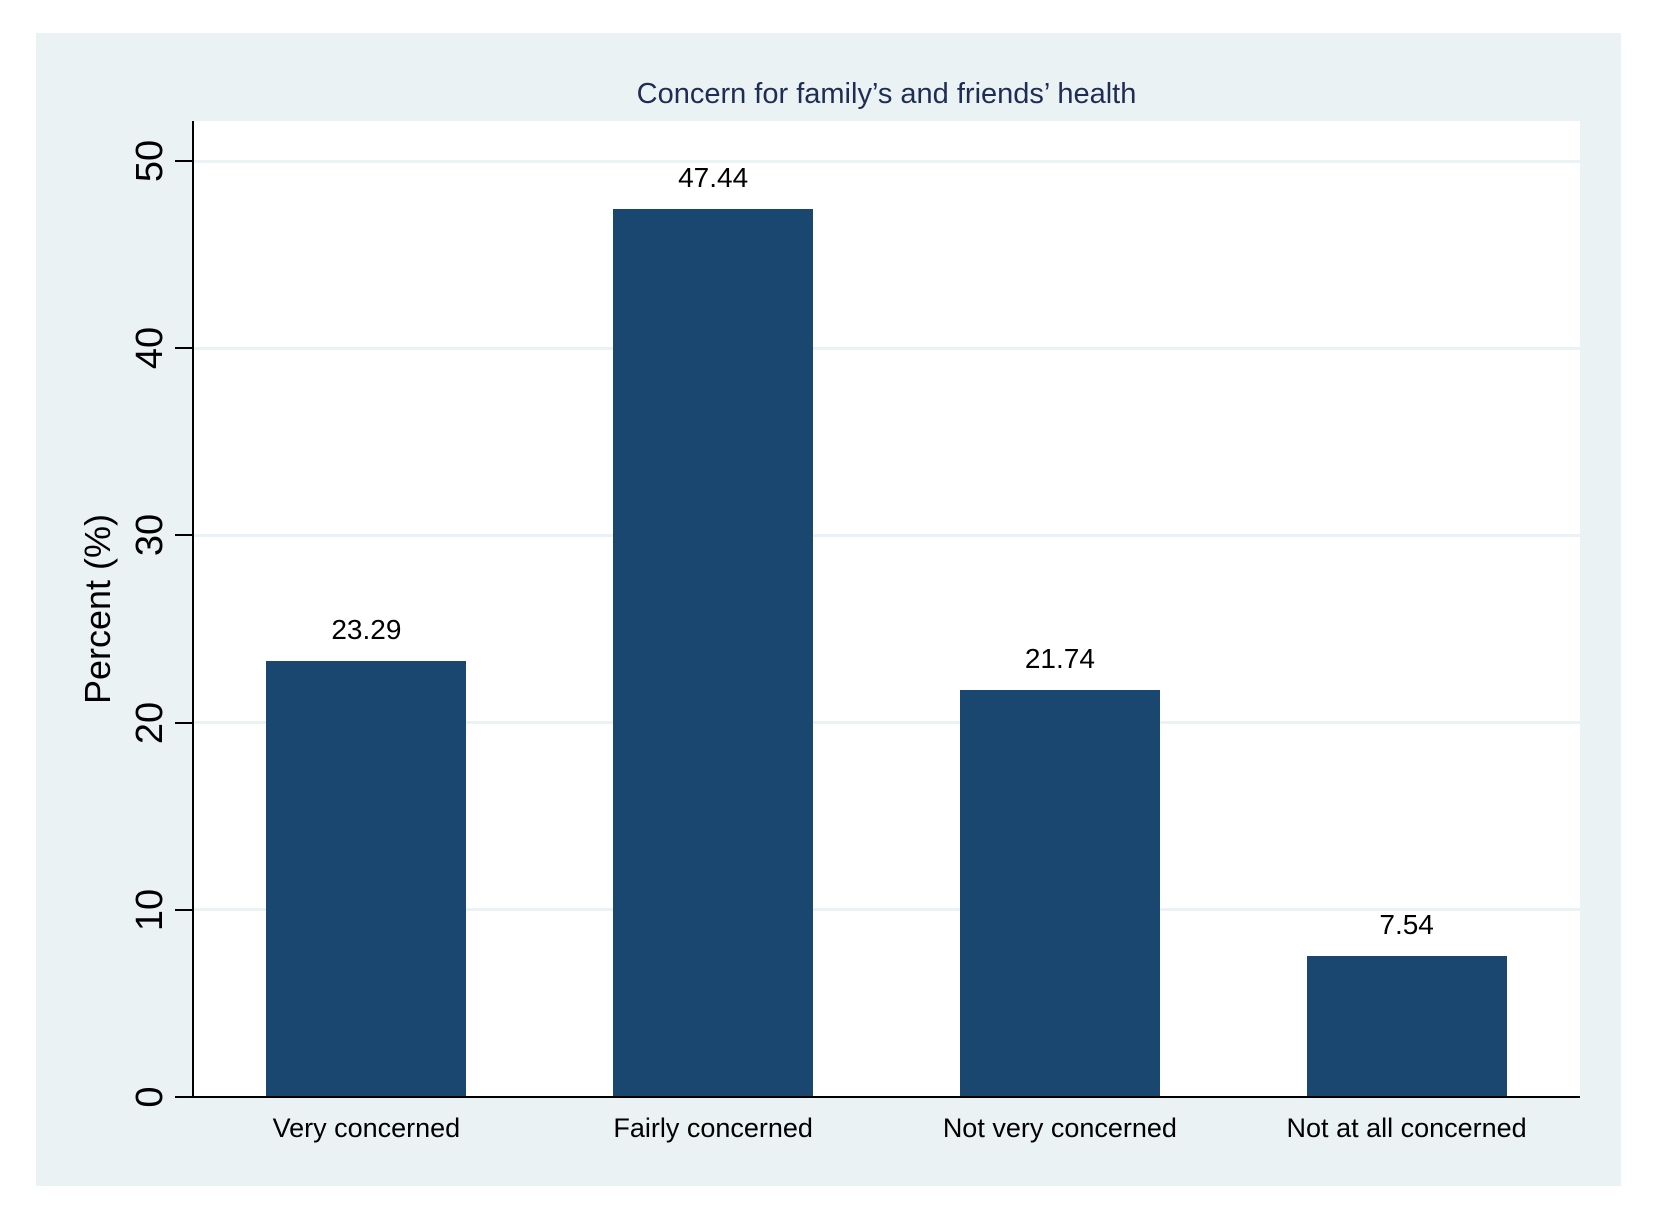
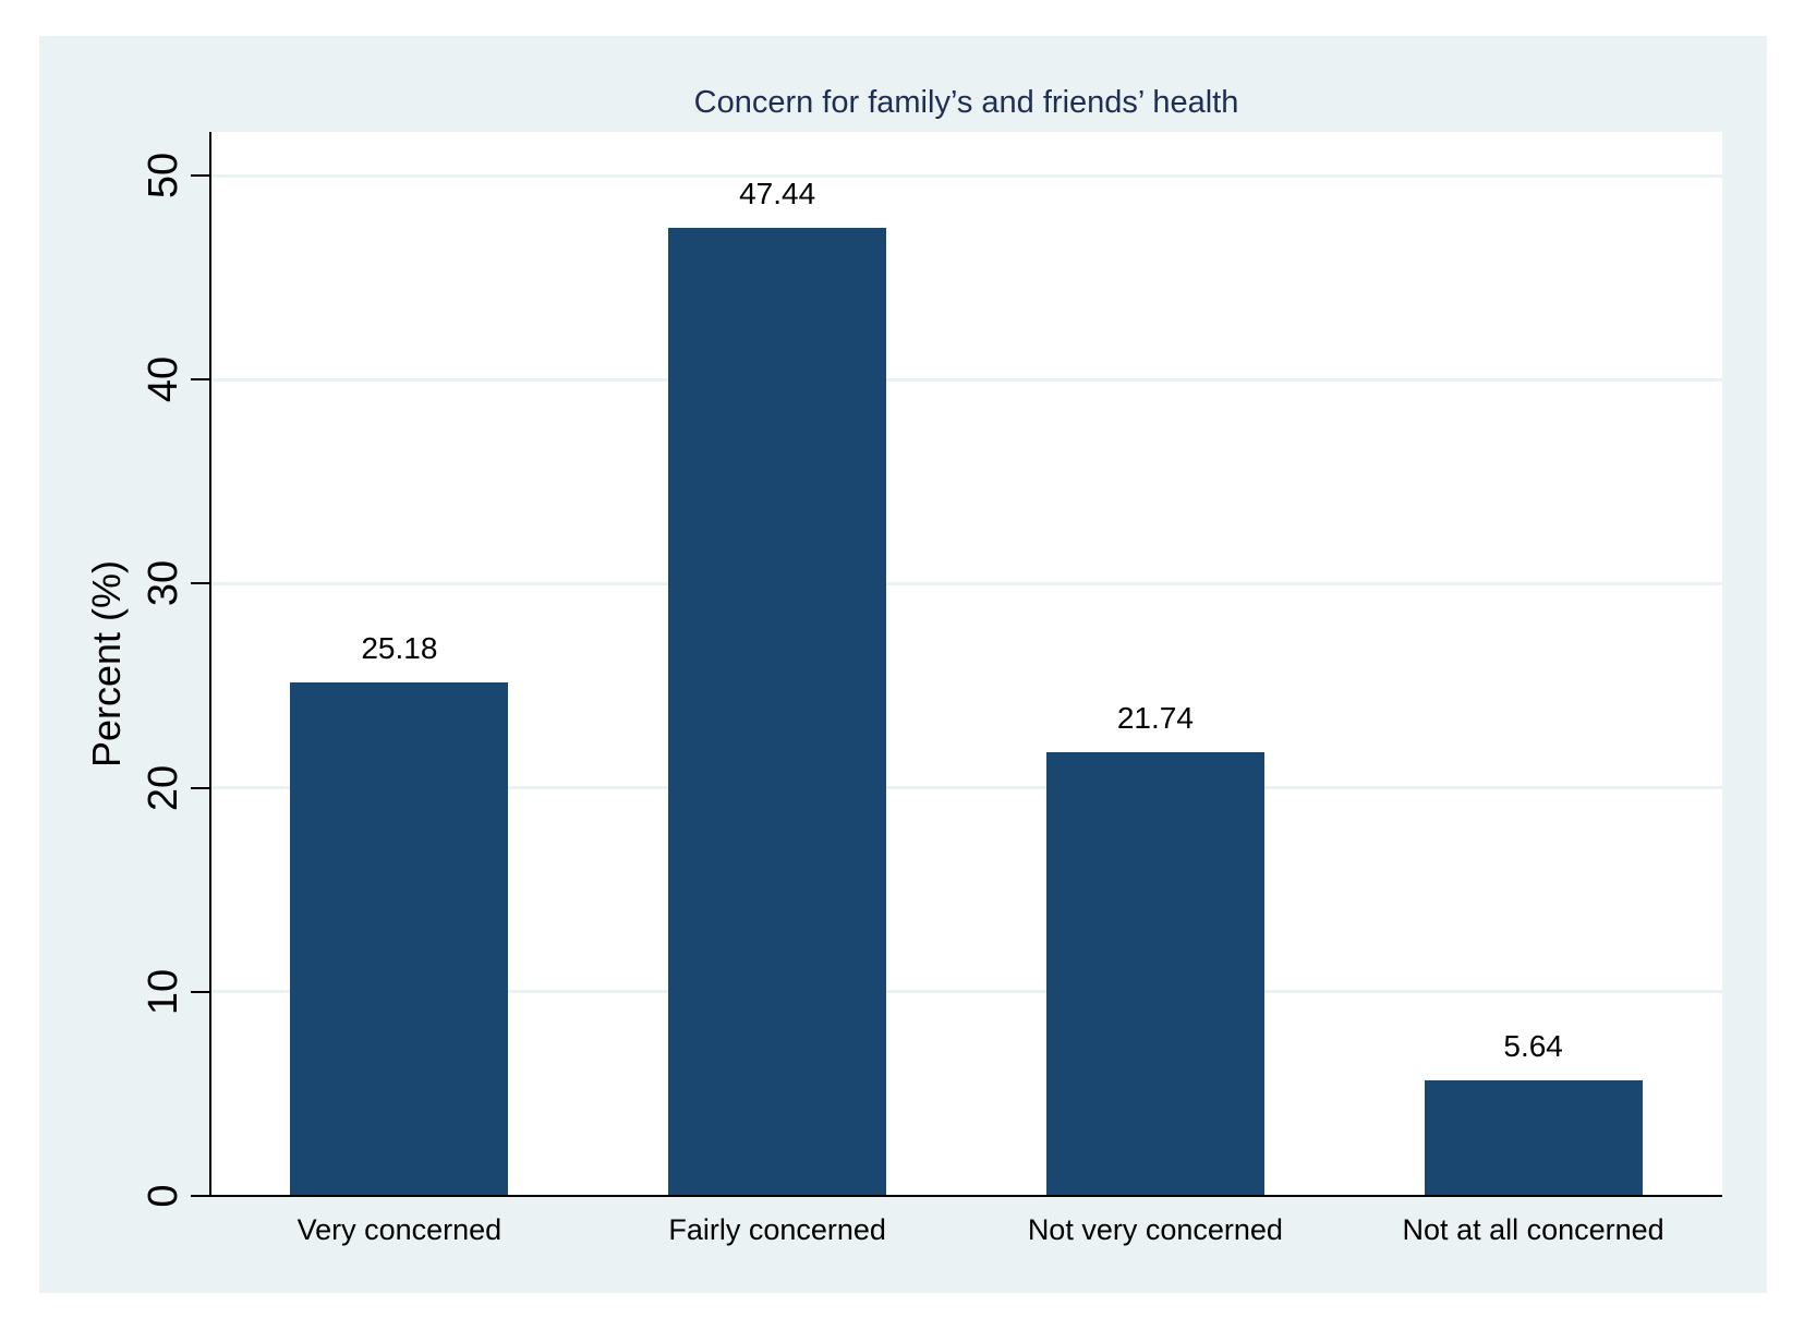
Very concerned: 23.29 -> 25.18
Not at all concerned: 7.54 -> 5.64
